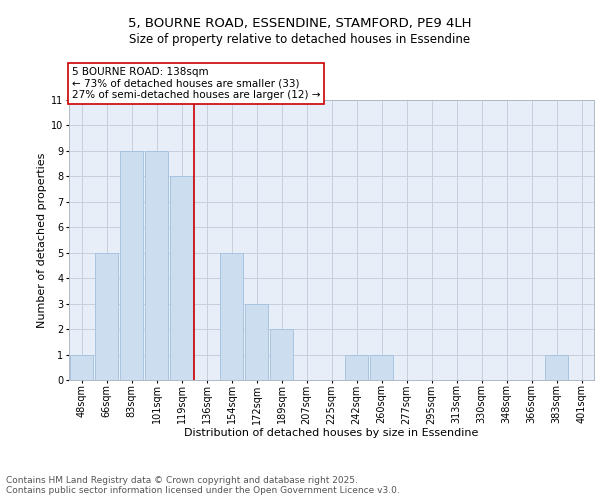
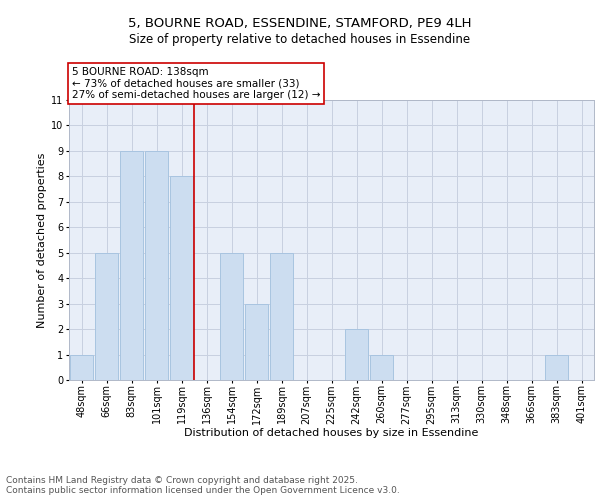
189sqm: 2 -> 5
242sqm: 1 -> 2
